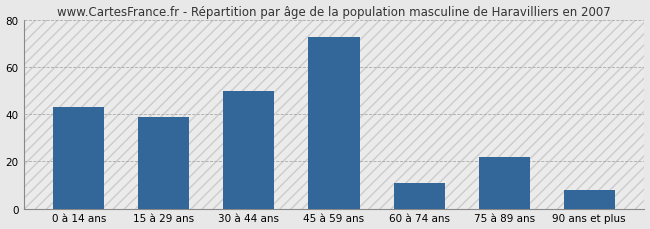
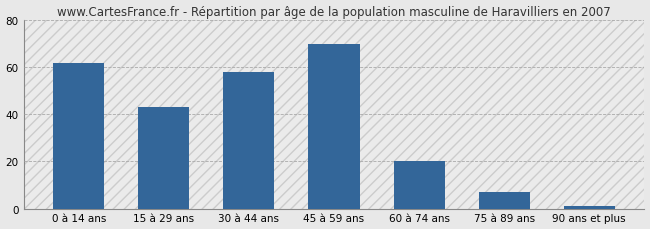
0 à 14 ans: 43 -> 62
15 à 29 ans: 39 -> 43
30 à 44 ans: 50 -> 58
45 à 59 ans: 73 -> 70
60 à 74 ans: 11 -> 20
75 à 89 ans: 22 -> 7
90 ans et plus: 8 -> 1
